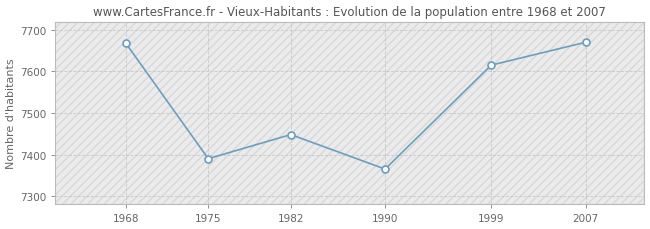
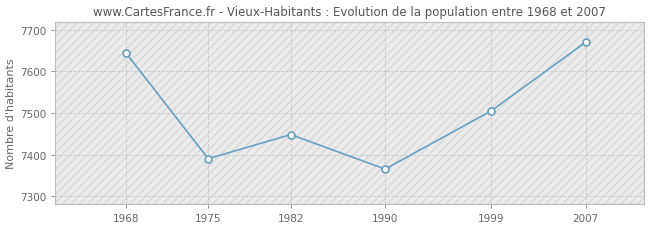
1968: 7668 -> 7645
1999: 7615 -> 7505
